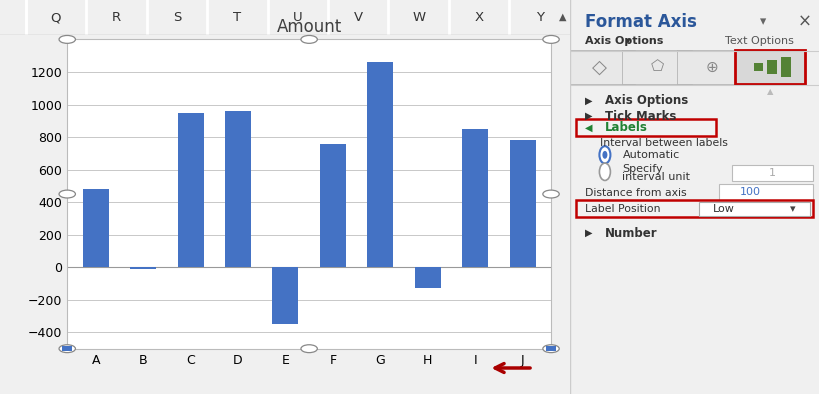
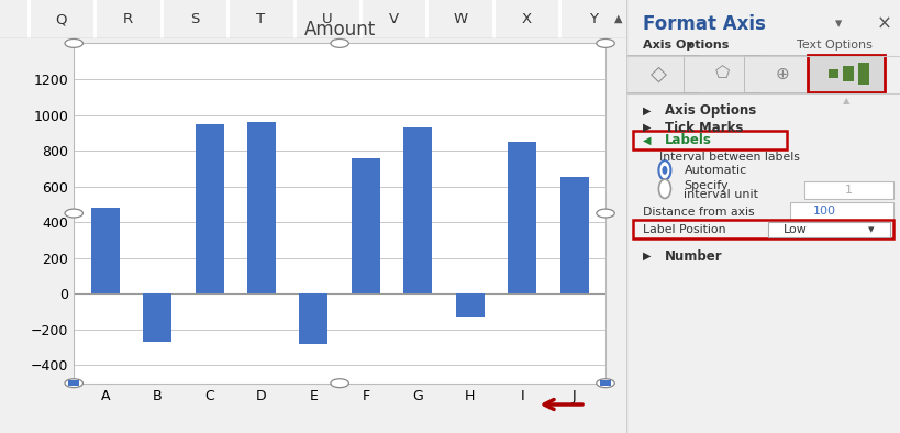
B: -10 -> -270
E: -350 -> -280
G: 1260 -> 930
J: 780 -> 650
